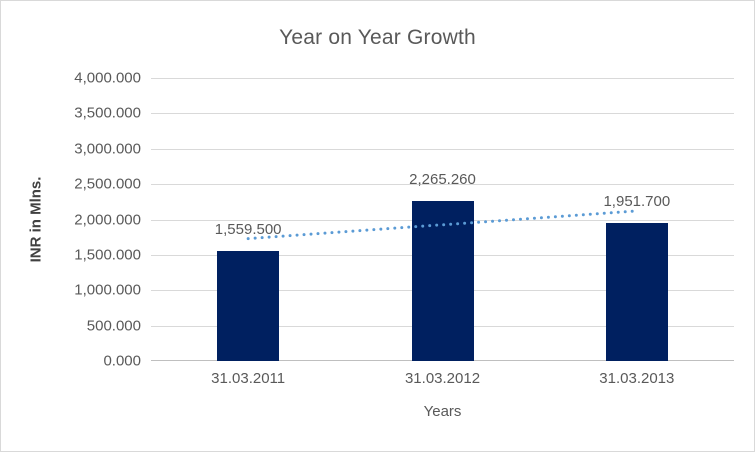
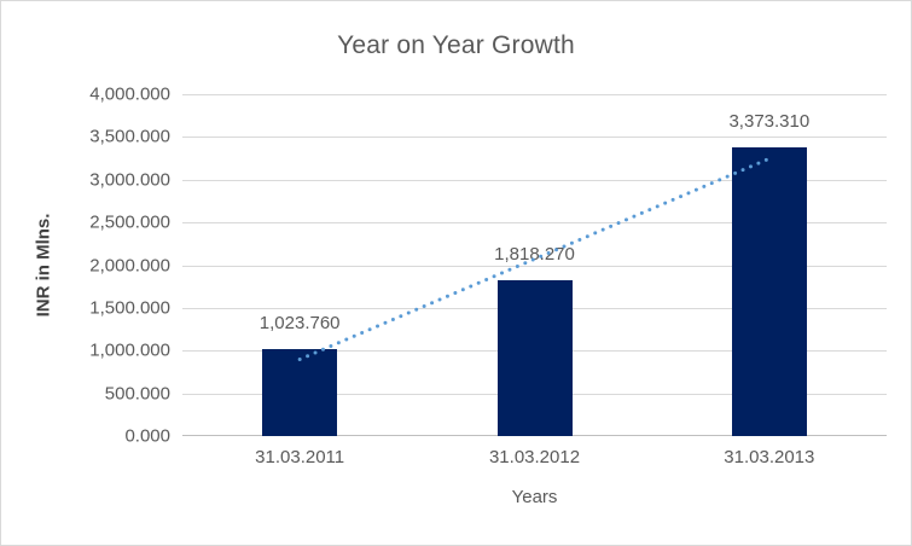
31.03.2011: 1,559.500 -> 1,023.760
31.03.2012: 2,265.260 -> 1,818.270
31.03.2013: 1,951.700 -> 3,373.310
